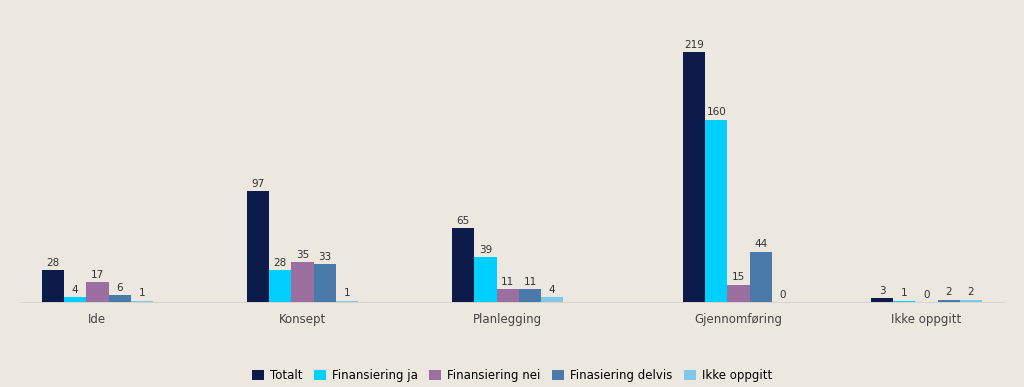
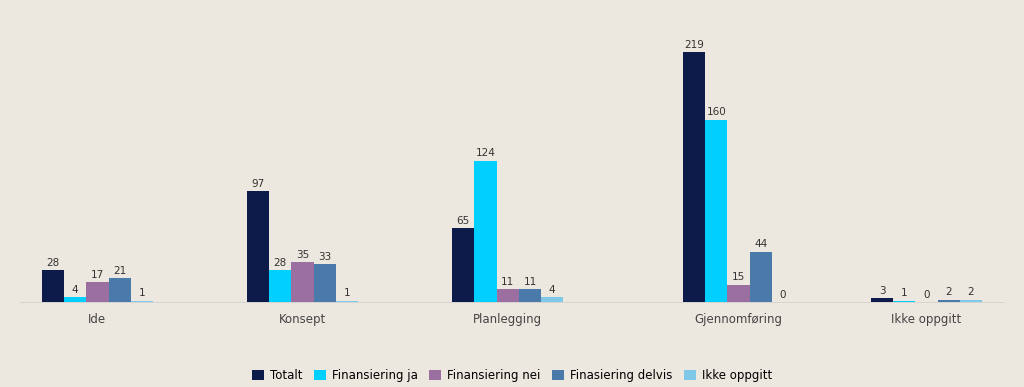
Finasiering delvis/Ide: 6 -> 21
Finansiering ja/Planlegging: 39 -> 124
